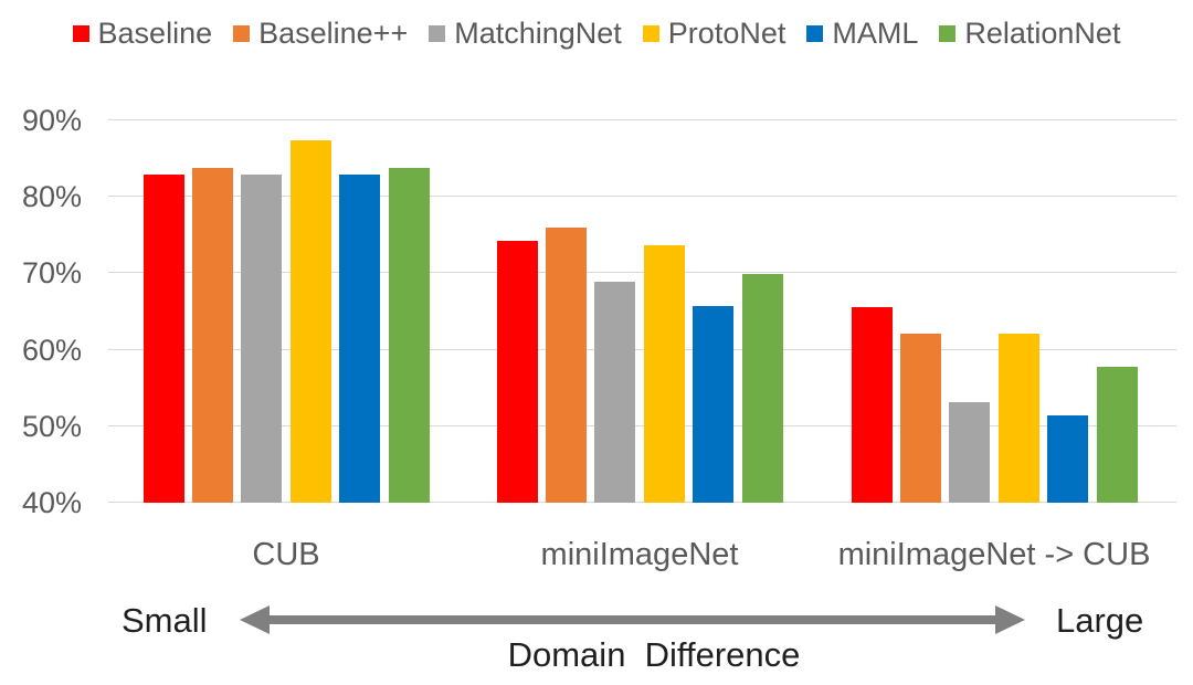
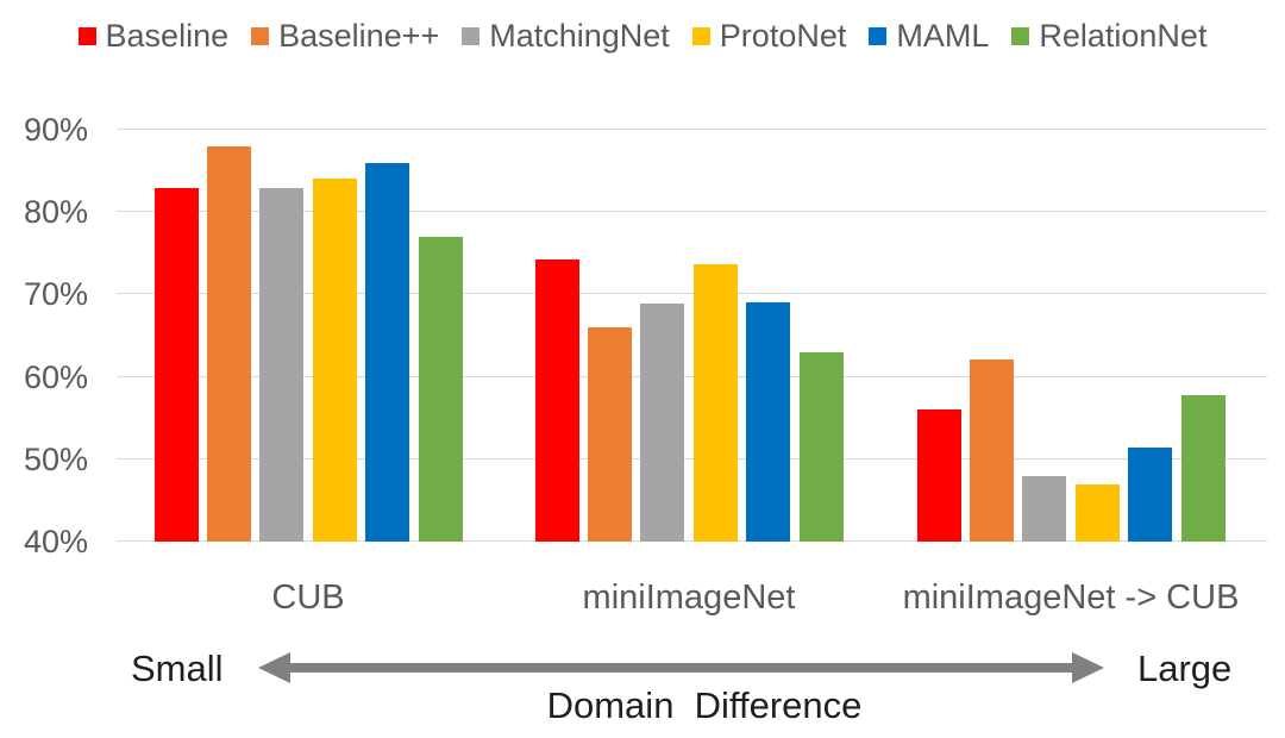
Baseline++/CUB: 84% -> 88%
ProtoNet/CUB: 87% -> 84%
MAML/CUB: 83% -> 86%
RelationNet/CUB: 84% -> 77%
Baseline++/miniImageNet: 76% -> 66%
MAML/miniImageNet: 66% -> 69%
RelationNet/miniImageNet: 70% -> 63%
Baseline/miniImageNet -> CUB: 66% -> 56%
MatchingNet/miniImageNet -> CUB: 53% -> 48%
ProtoNet/miniImageNet -> CUB: 62% -> 47%
